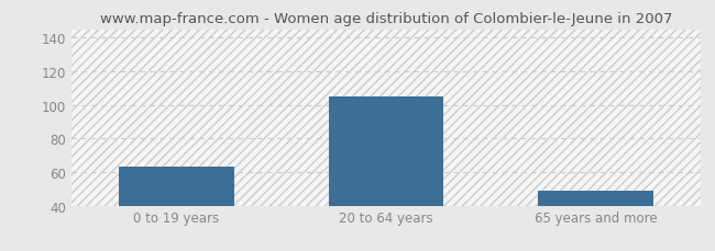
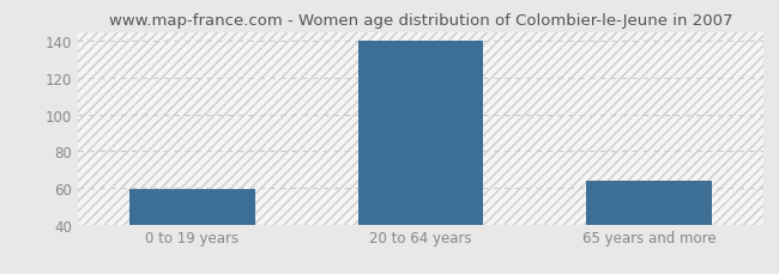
0 to 19 years: 63 -> 59
20 to 64 years: 105 -> 140
65 years and more: 49 -> 64
